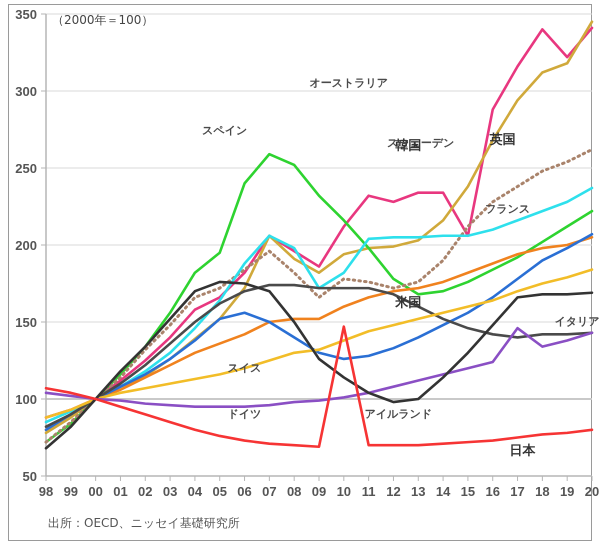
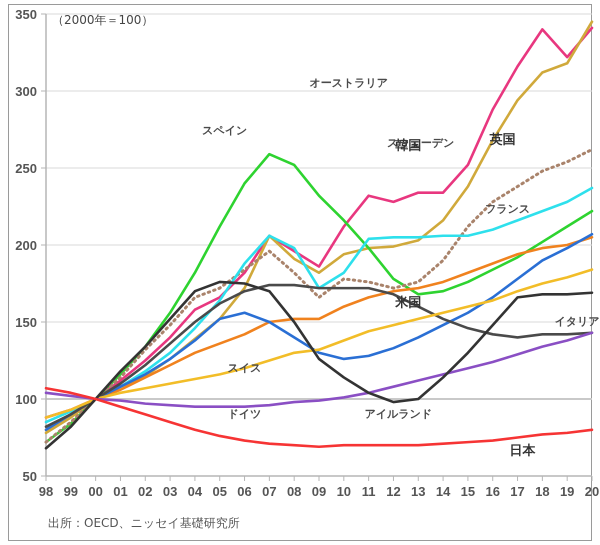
スペイン/05: 195 -> 212
日本/10: 147 -> 70
オーストラリア/15: 206 -> 252
ドイツ/17: 146 -> 129
